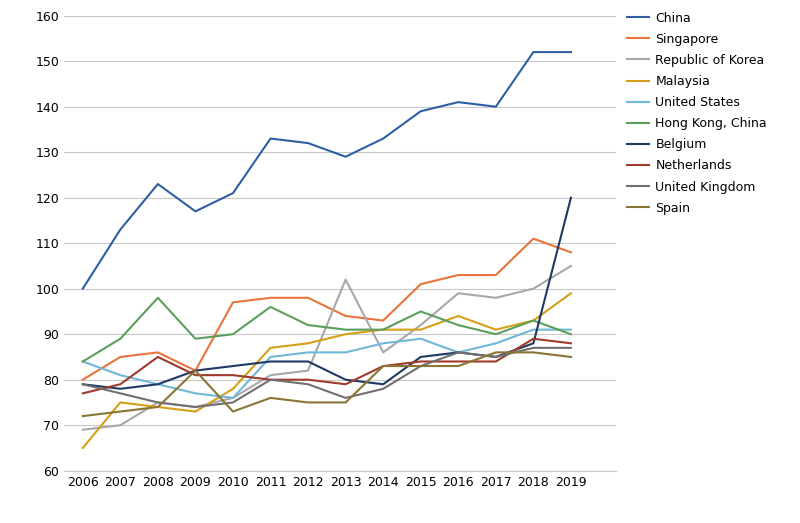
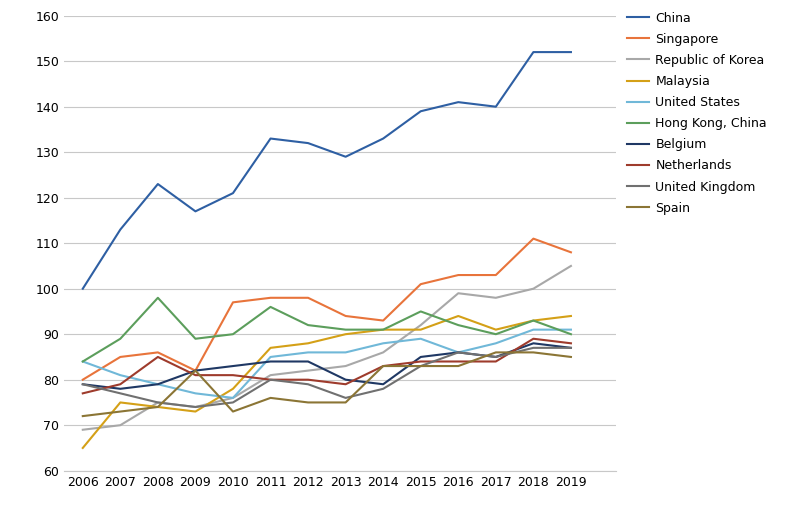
Republic of Korea/2013: 102 -> 83
Malaysia/2019: 99 -> 94
Belgium/2019: 120 -> 87
